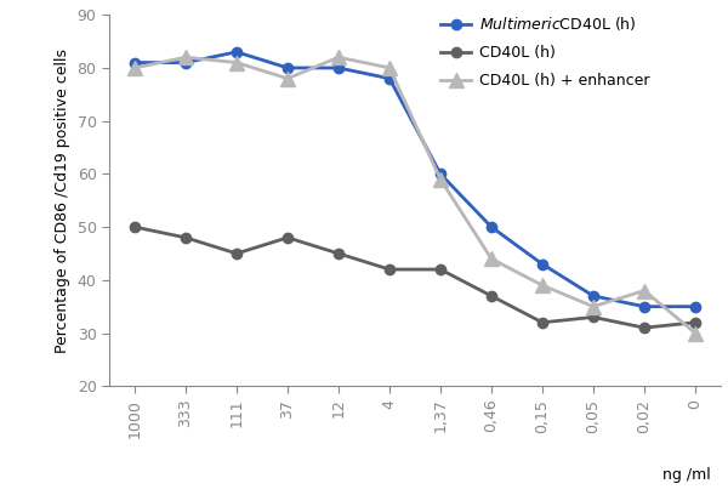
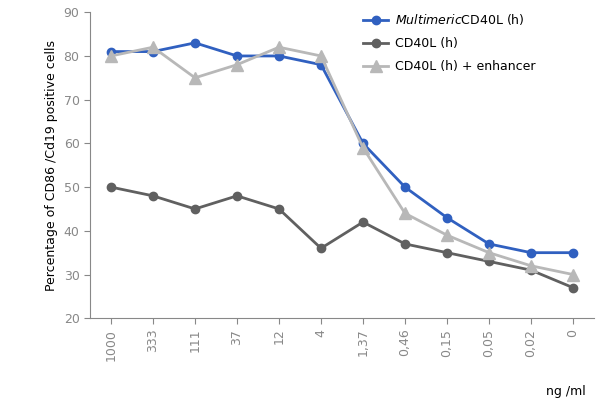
CD40L (h) + enhancer/111: 81 -> 75
CD40L (h)/4: 42 -> 36
CD40L (h)/0,15: 32 -> 35
CD40L (h) + enhancer/0,02: 38 -> 32
CD40L (h)/0: 32 -> 27
